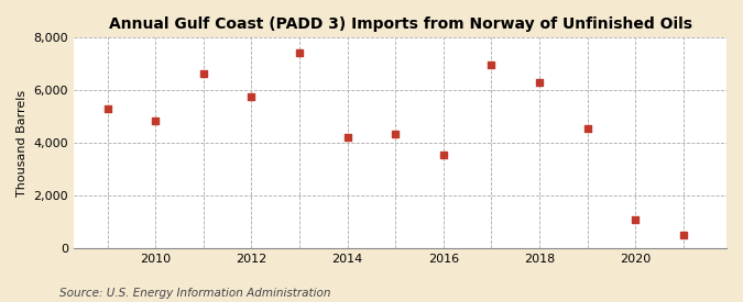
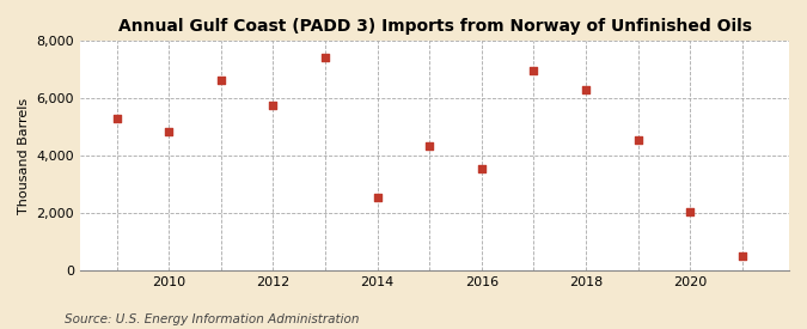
2014: 4,200 -> 2,550
2020: 1,100 -> 2,050
